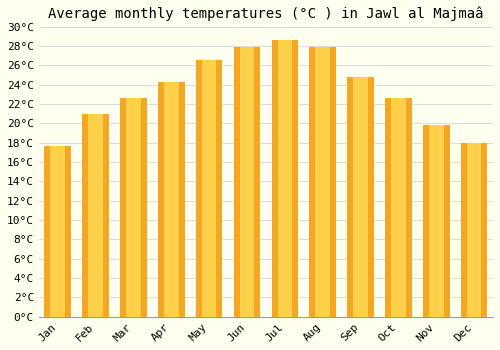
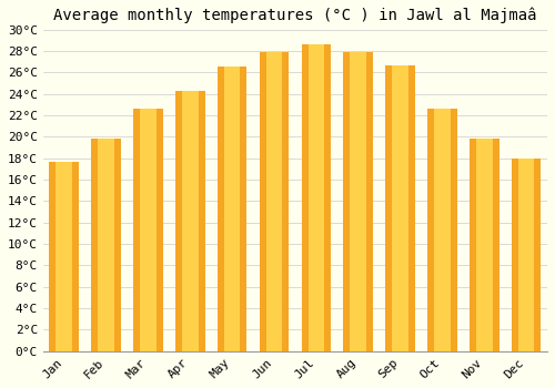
Feb: 21.0°C -> 19.8°C
Sep: 24.8°C -> 26.7°C
